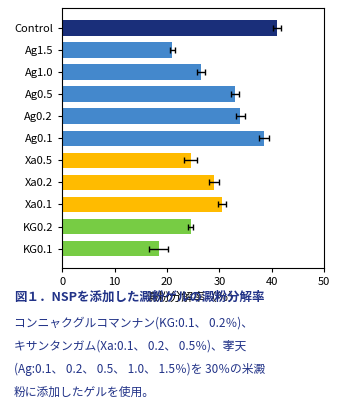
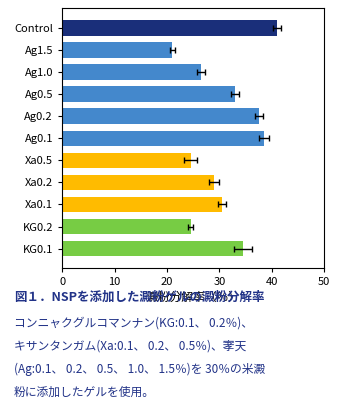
Ag0.2: 34.0 -> 37.5
KG0.1: 18.4 -> 34.5
